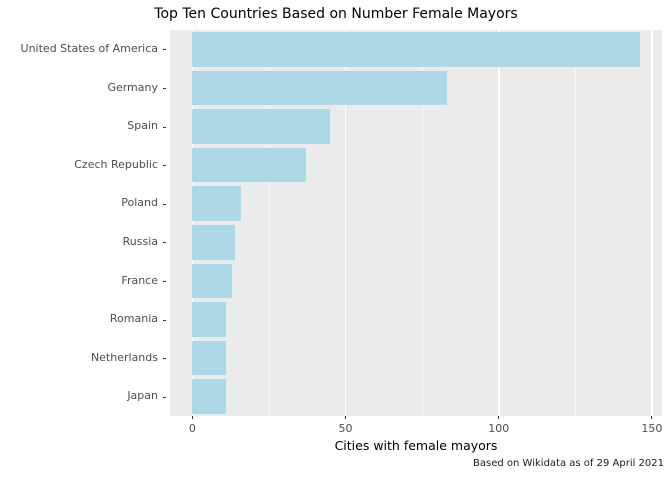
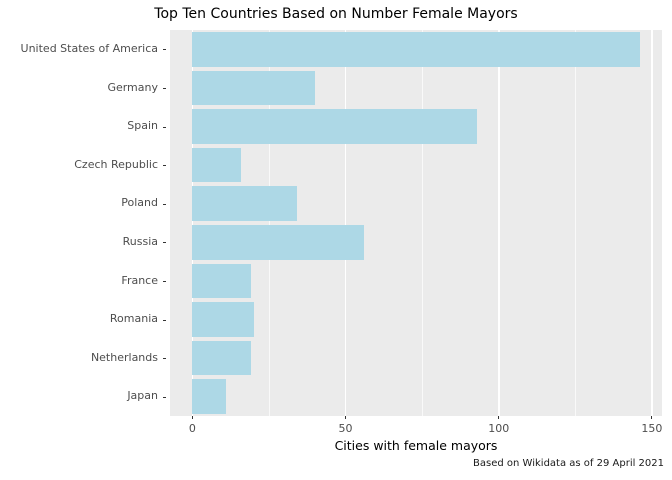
Germany: 83 -> 40
Spain: 45 -> 93
Czech Republic: 37 -> 16
Poland: 16 -> 34
Russia: 14 -> 56
France: 13 -> 19
Romania: 11 -> 20
Netherlands: 11 -> 19
